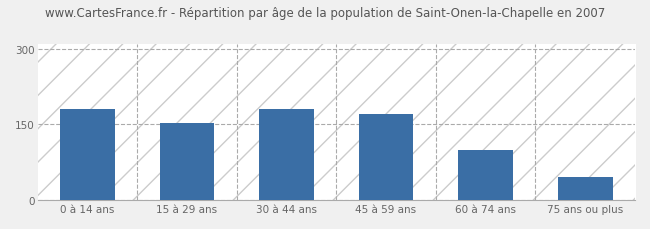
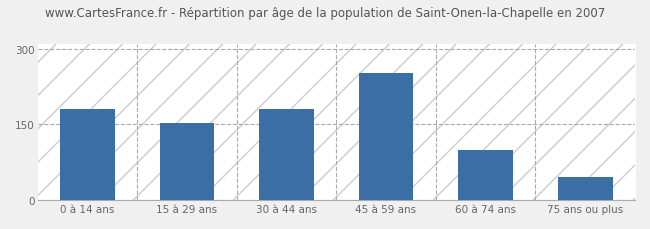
45 à 59 ans: 170 -> 252
